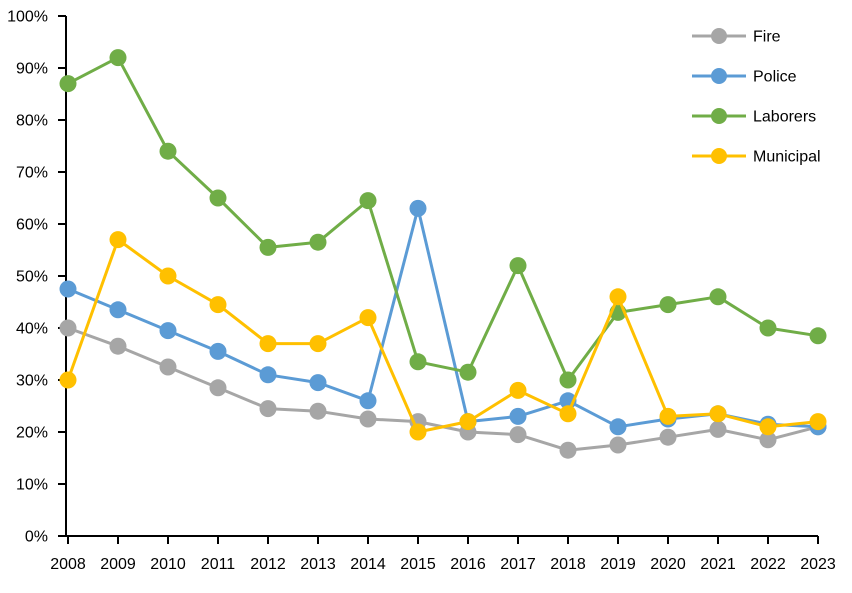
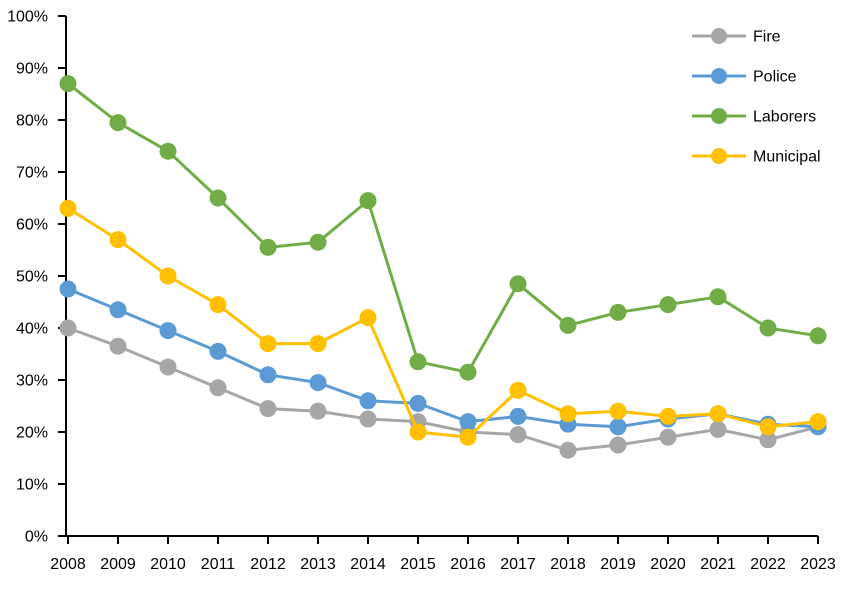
Municipal/2008: 30% -> 63%
Laborers/2009: 92% -> 80%
Police/2015: 63% -> 26%
Municipal/2016: 22% -> 19%
Laborers/2017: 52% -> 48%
Police/2018: 26% -> 22%
Laborers/2018: 30% -> 40%
Municipal/2019: 46% -> 24%
